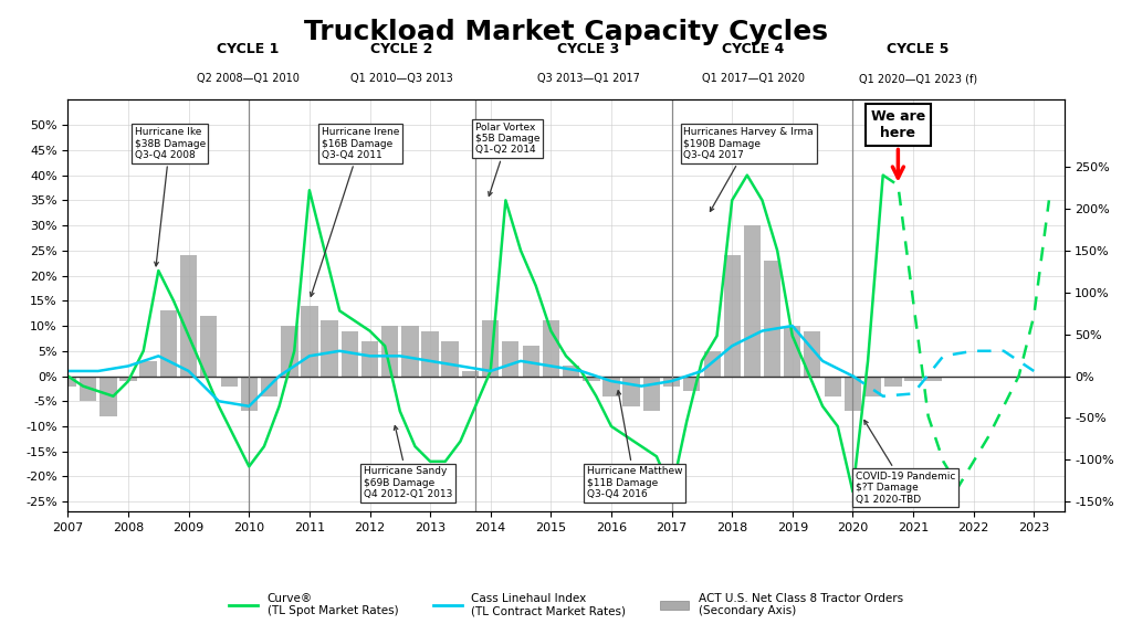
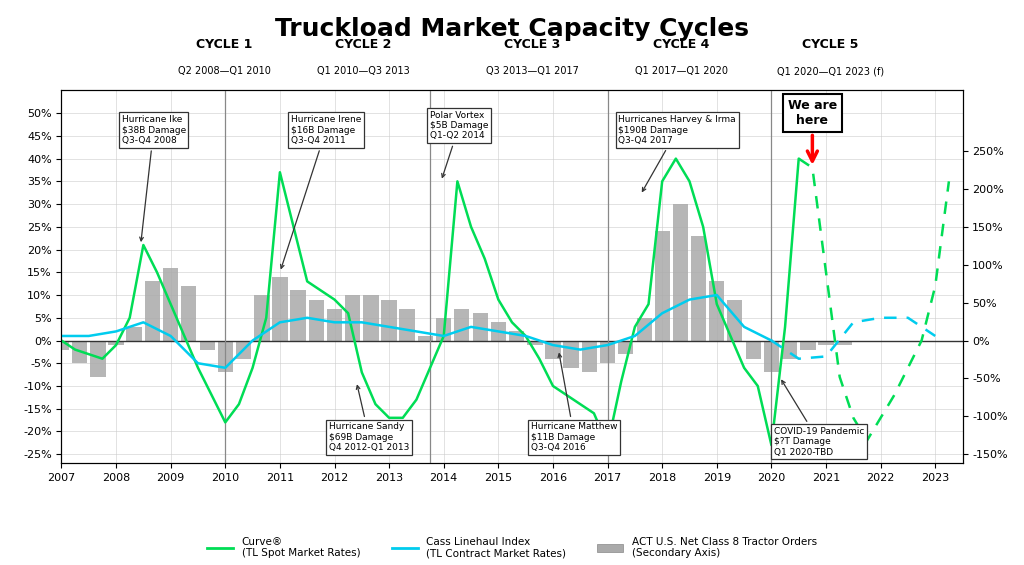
ACT U.S. Net Class 8 Tractor Orders (Secondary Axis)/2009: 24% -> 16%
ACT U.S. Net Class 8 Tractor Orders (Secondary Axis)/2014: 11% -> 5%
ACT U.S. Net Class 8 Tractor Orders (Secondary Axis)/2015: 11% -> 4%
ACT U.S. Net Class 8 Tractor Orders (Secondary Axis)/2017: -2% -> -5%
ACT U.S. Net Class 8 Tractor Orders (Secondary Axis)/2019: 10% -> 13%
